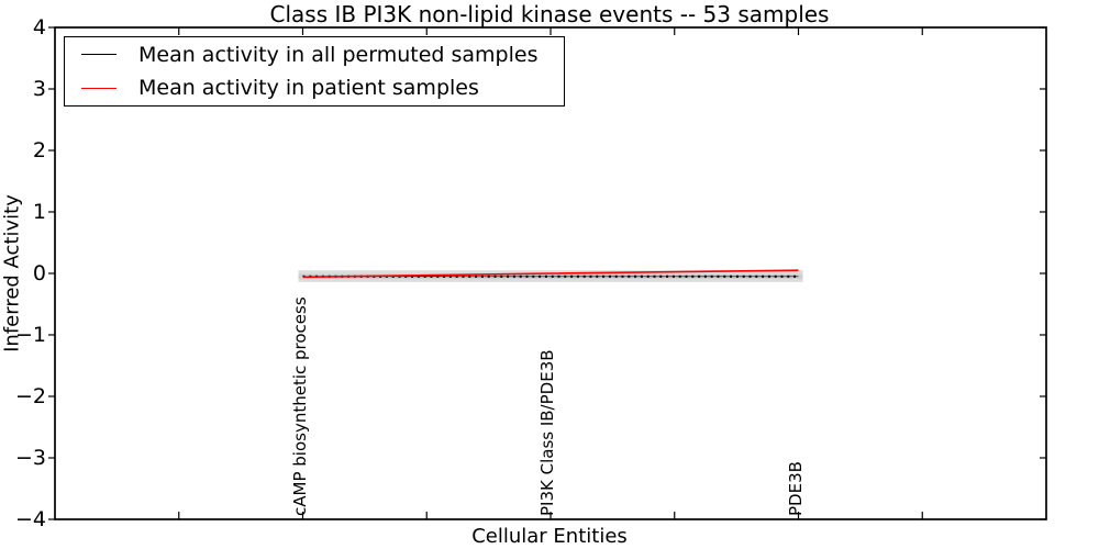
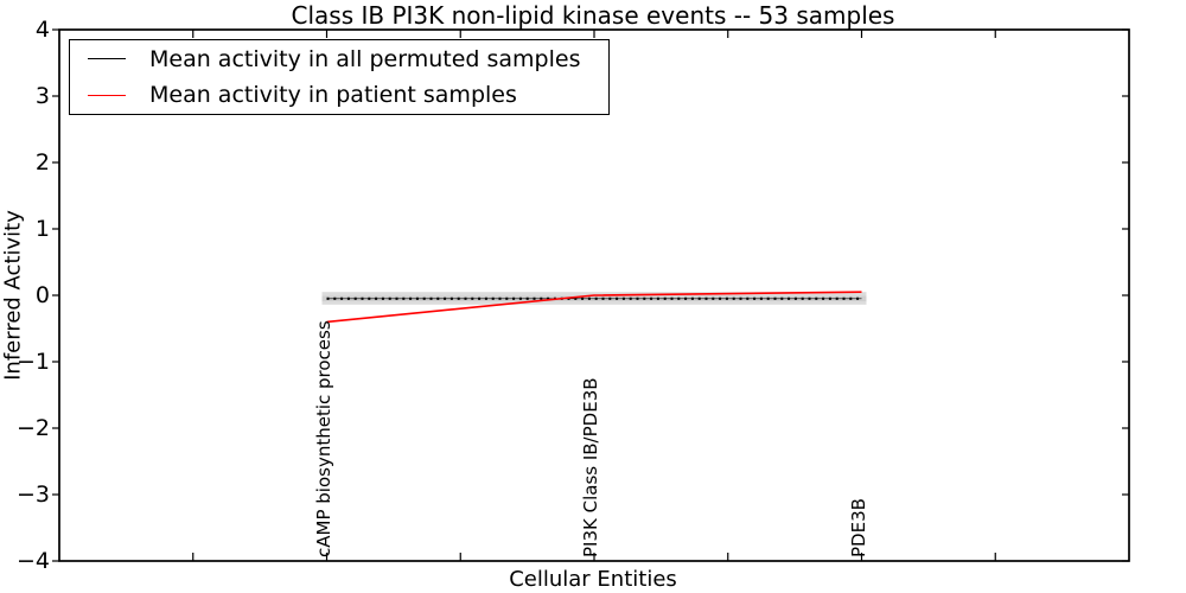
Mean activity in patient samples/cAMP biosynthetic process: -0.1 -> -0.4
